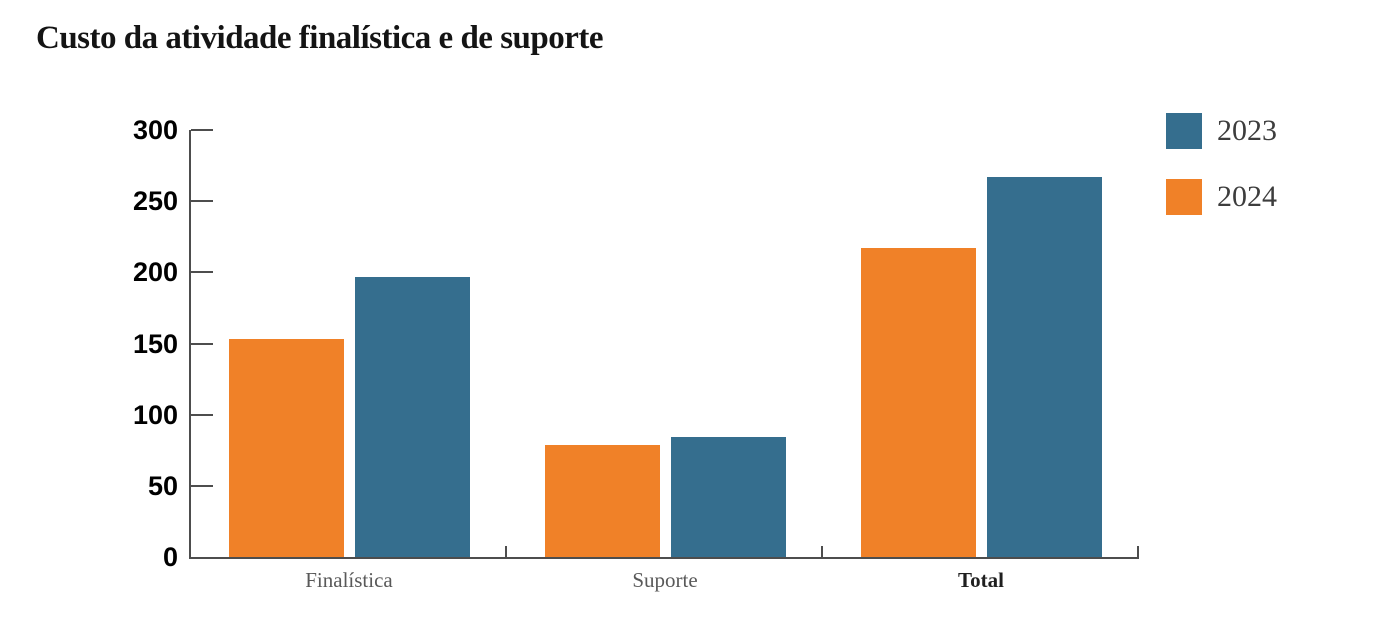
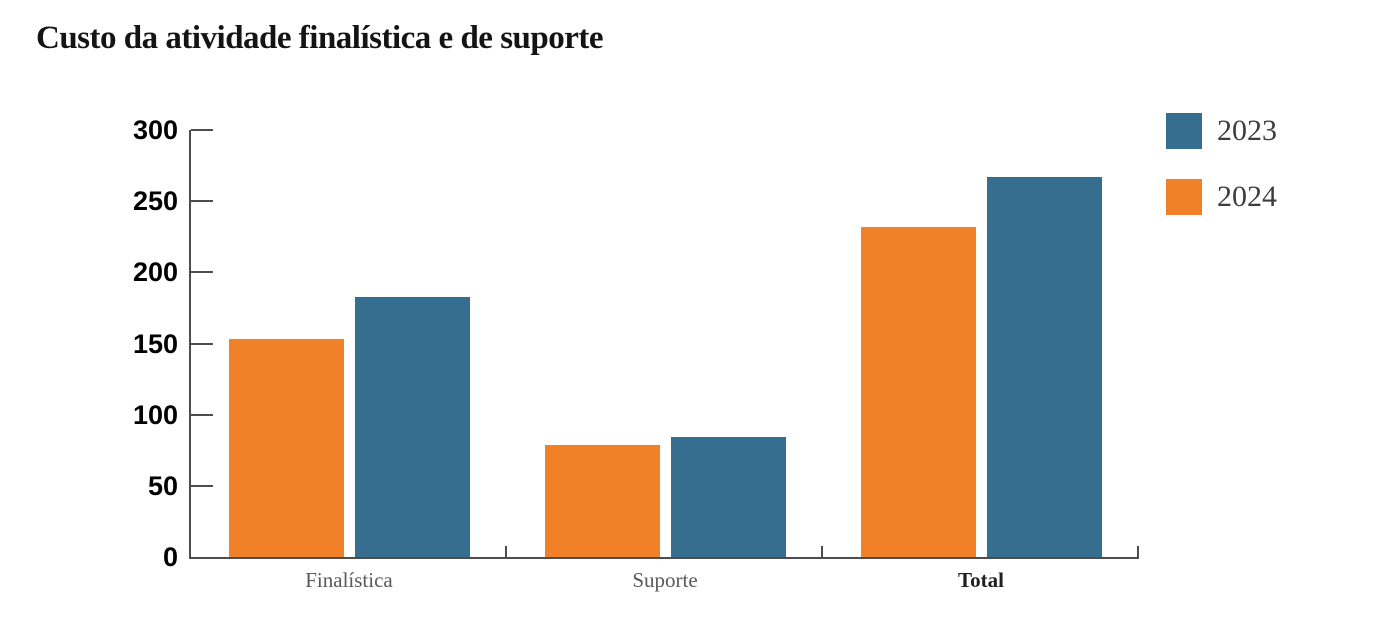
2023/Finalística: 197 -> 183
2024/Total: 217 -> 232
